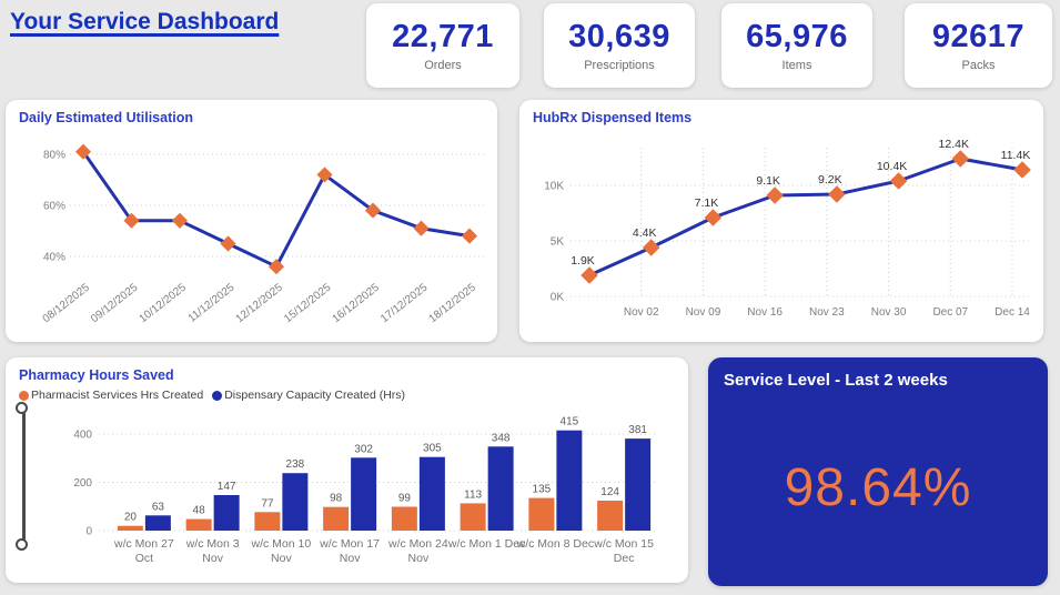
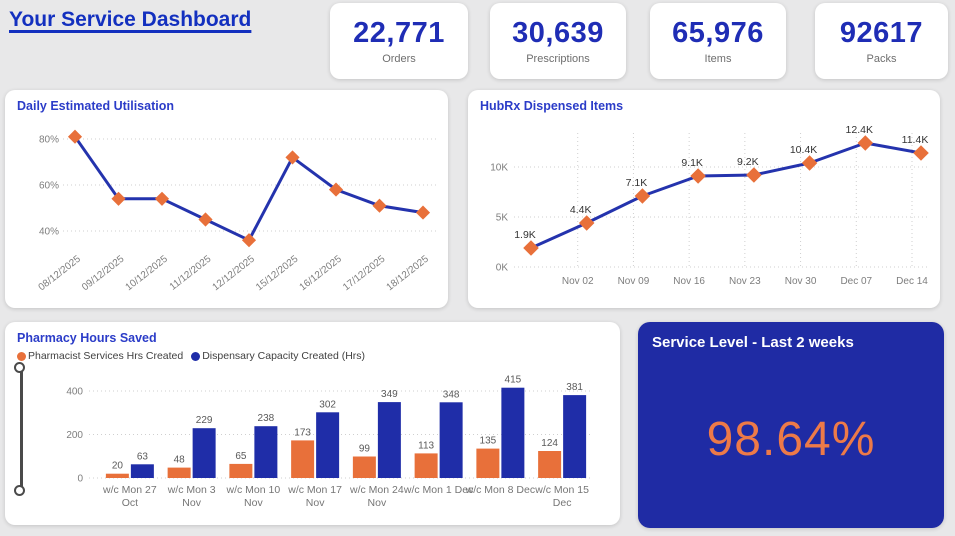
Pharmacy Hours Saved/Dispensary Capacity Created (Hrs)/w/c Mon 3 Nov: 147 -> 229
Pharmacy Hours Saved/Pharmacist Services Hrs Created/w/c Mon 10 Nov: 77 -> 65
Pharmacy Hours Saved/Pharmacist Services Hrs Created/w/c Mon 17 Nov: 98 -> 173
Pharmacy Hours Saved/Dispensary Capacity Created (Hrs)/w/c Mon 24 Nov: 305 -> 349
